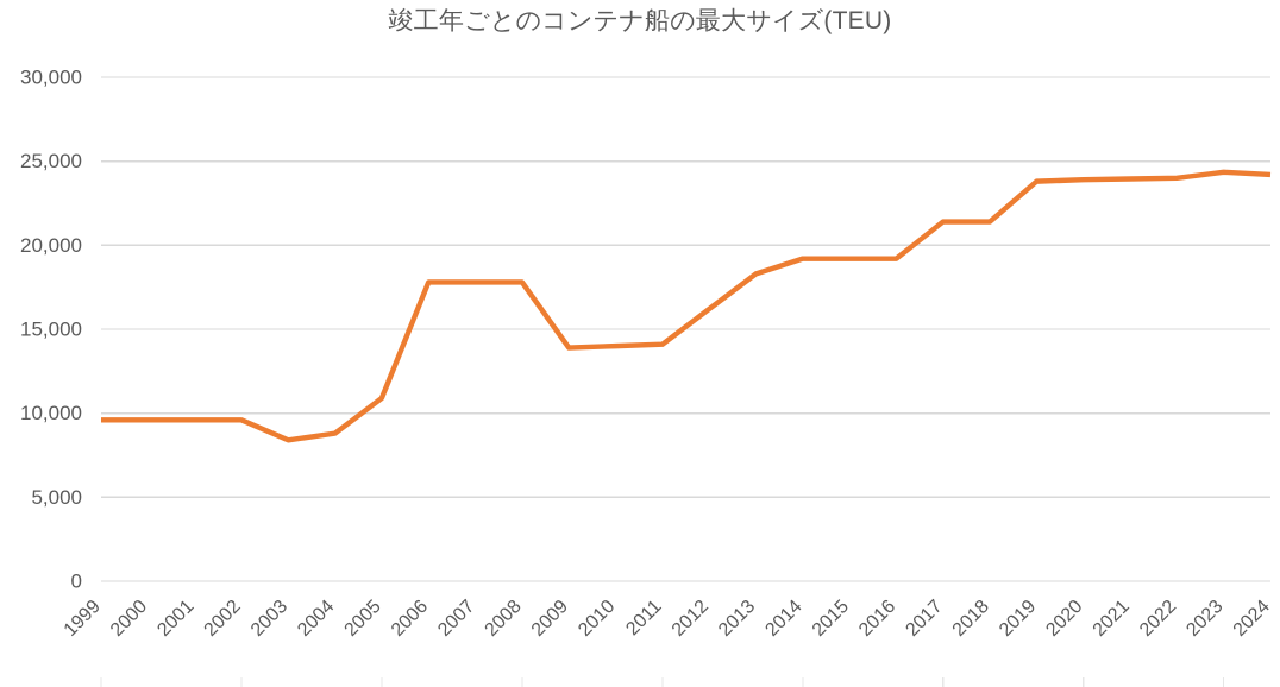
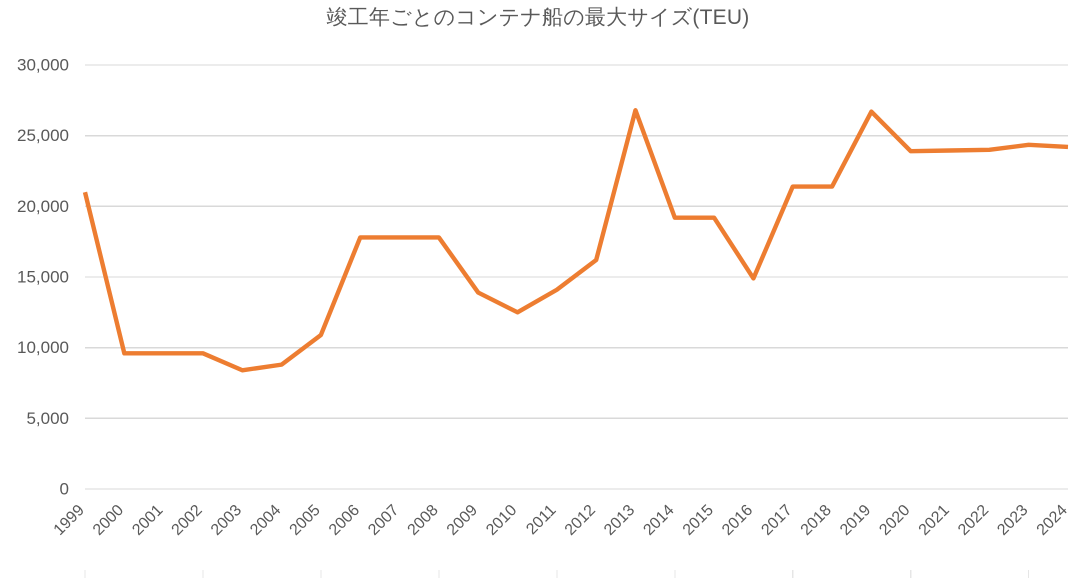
1999: 9600 -> 21000
2010: 14000 -> 12500
2013: 18300 -> 26800
2016: 19200 -> 14900
2019: 23800 -> 26700
